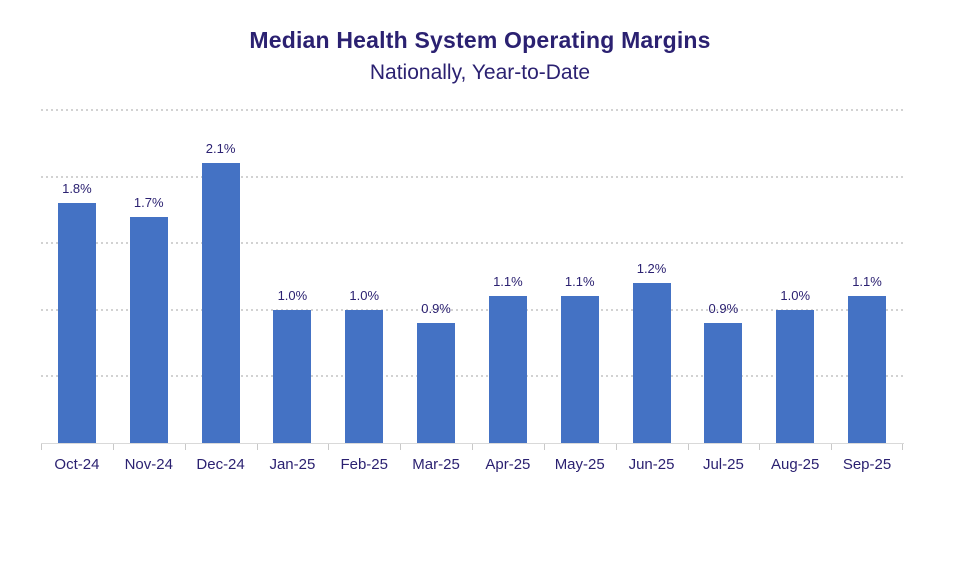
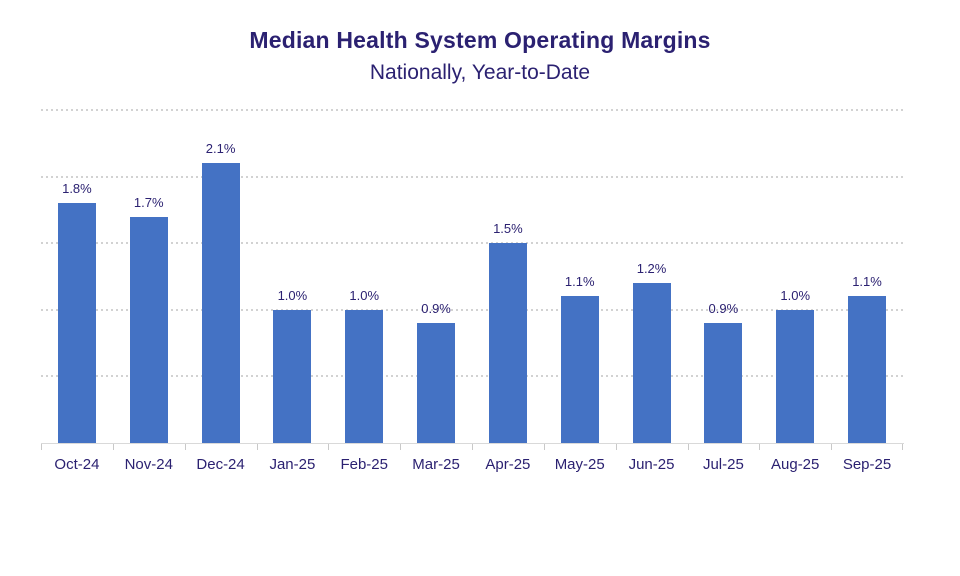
Apr-25: 1.1% -> 1.5%
